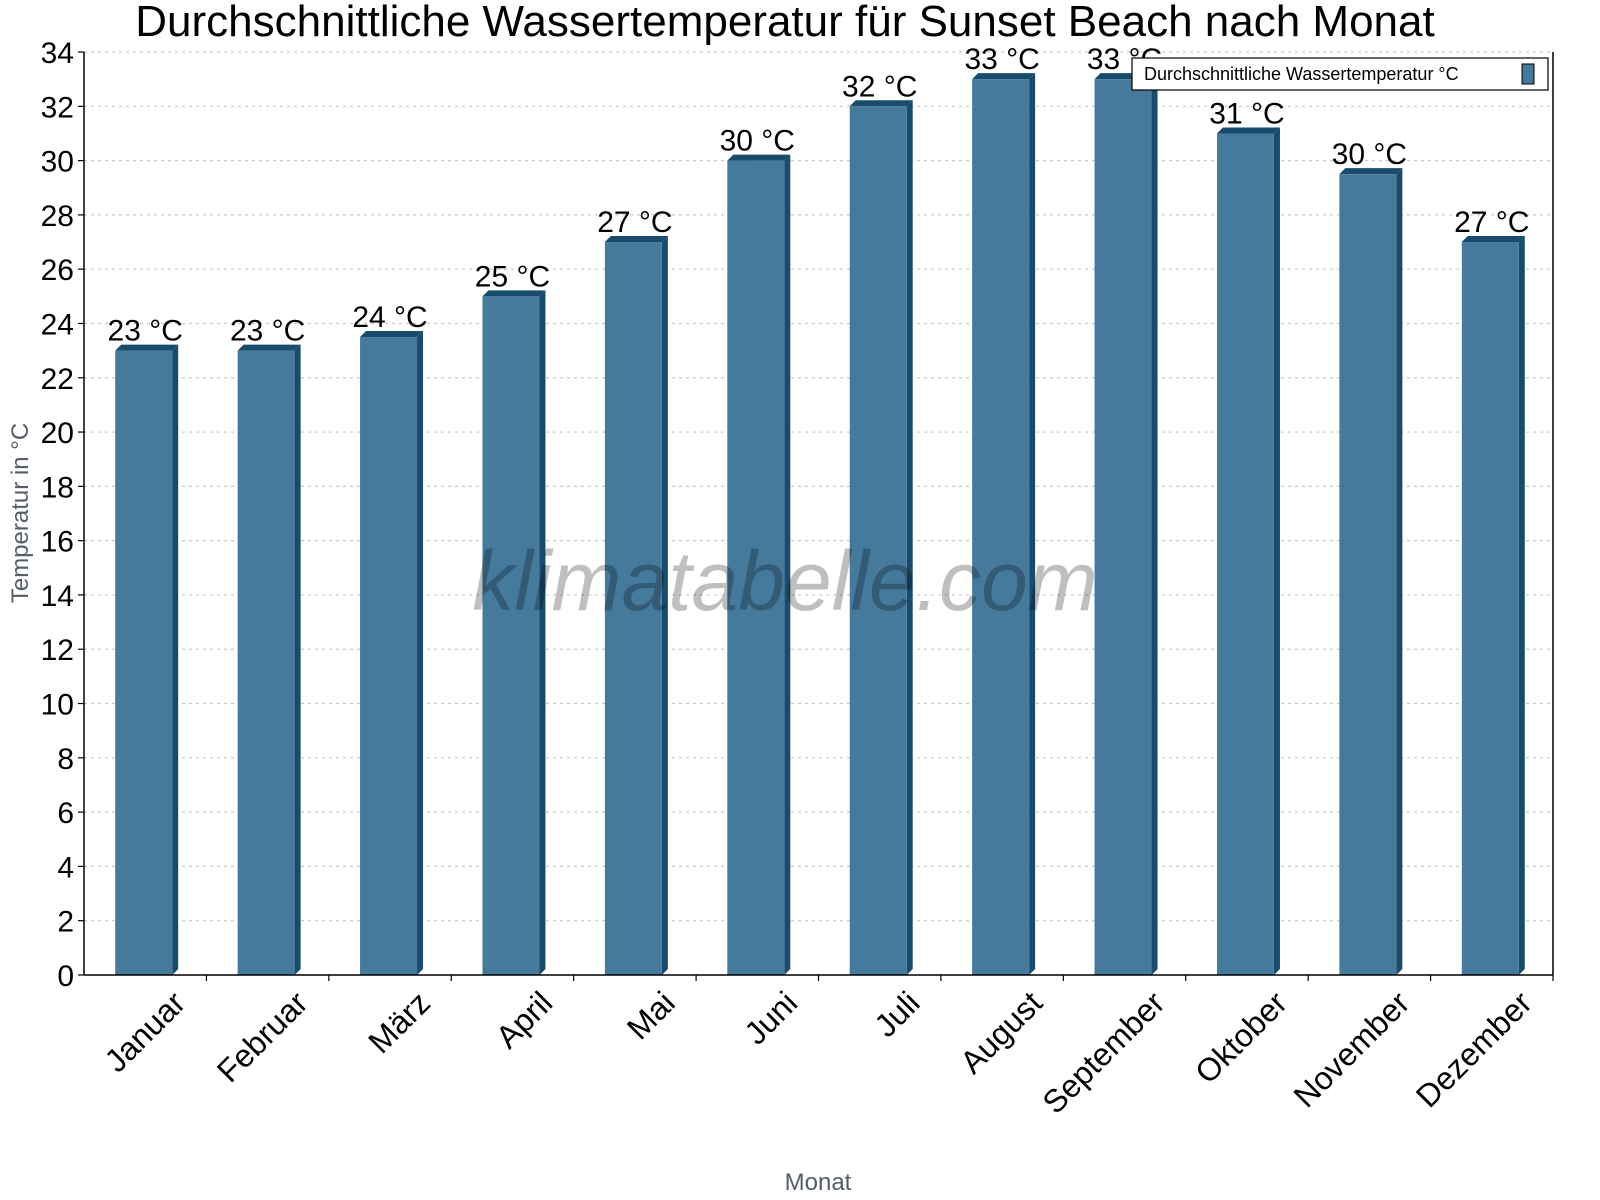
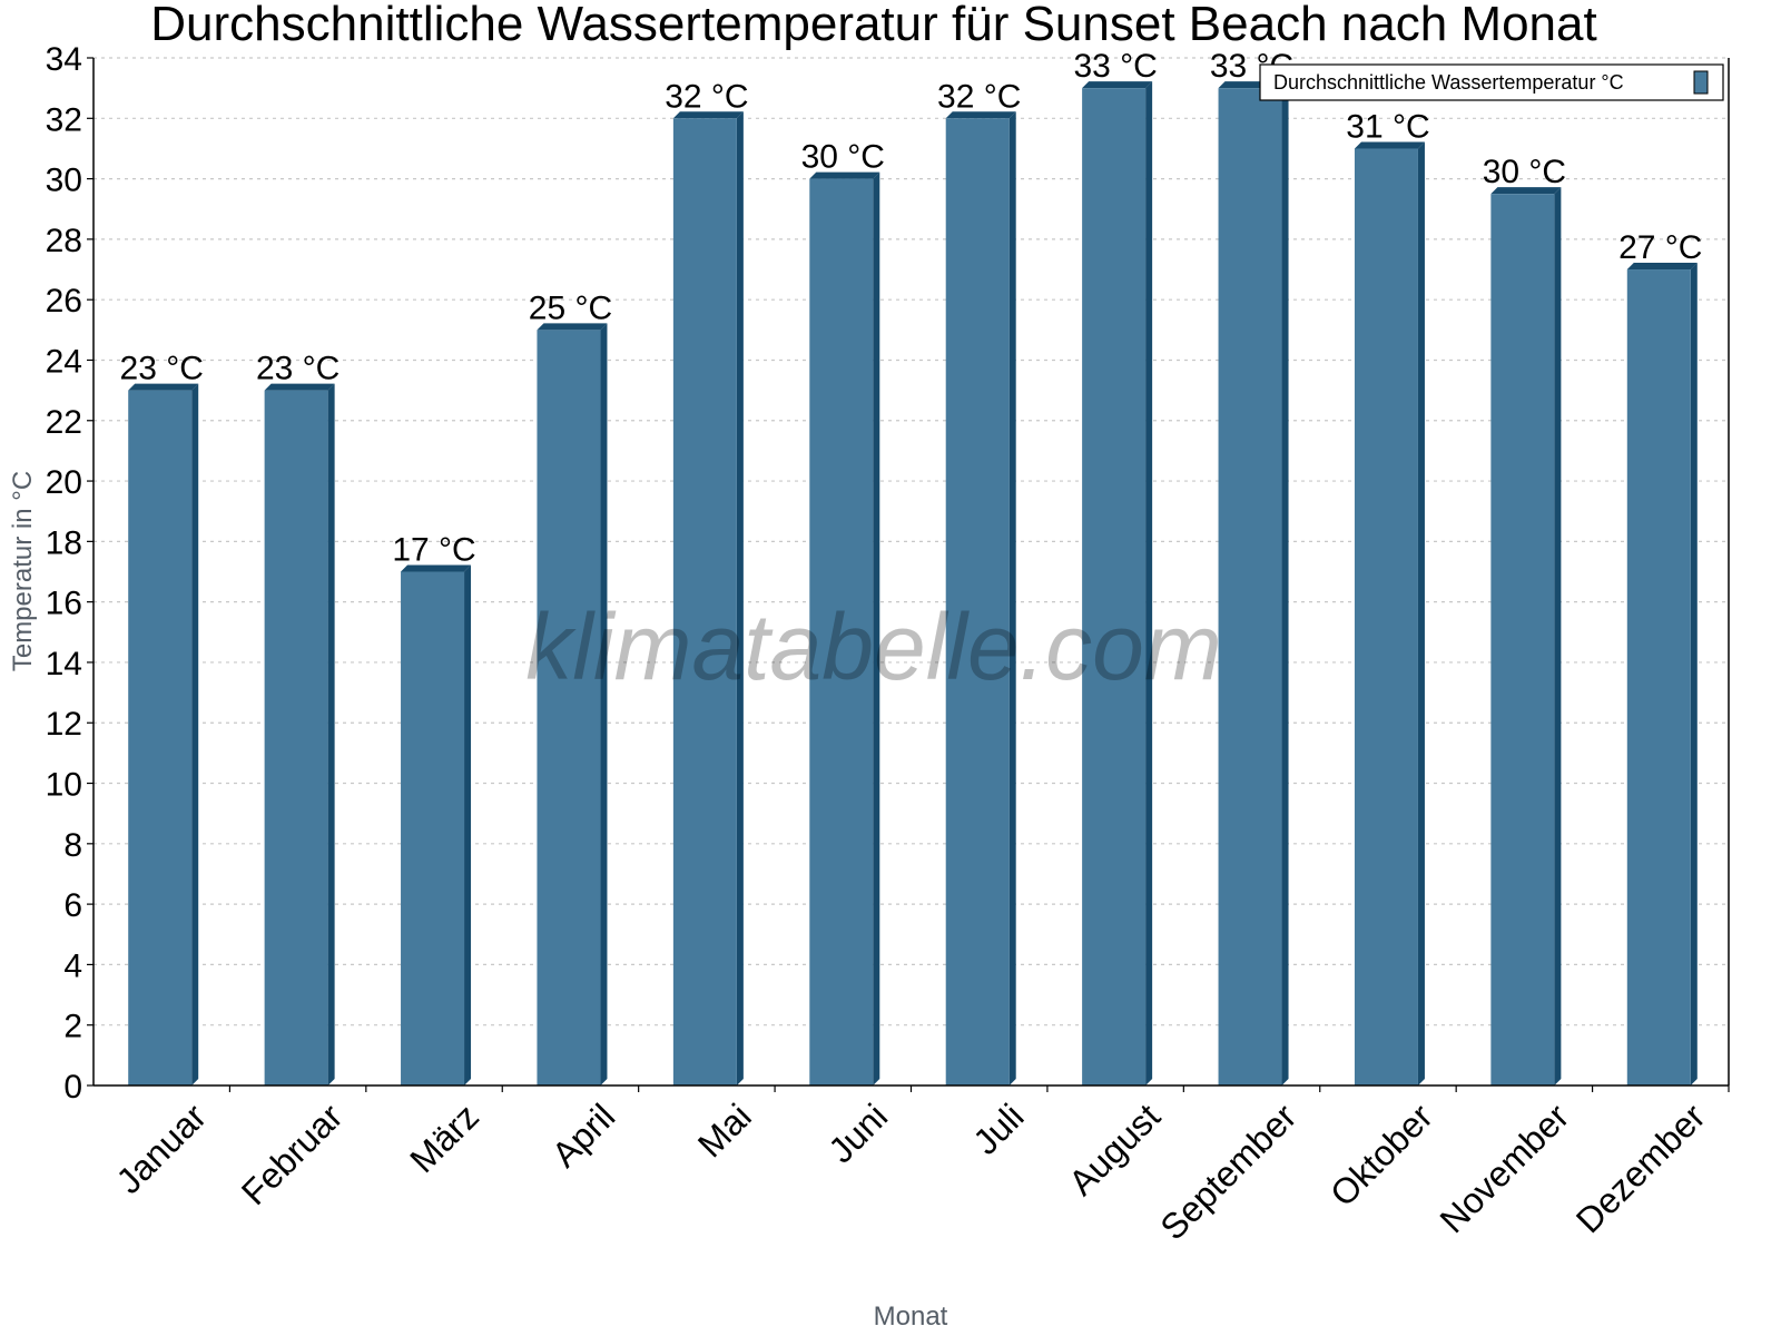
März: 24 -> 17
Mai: 27 -> 32
